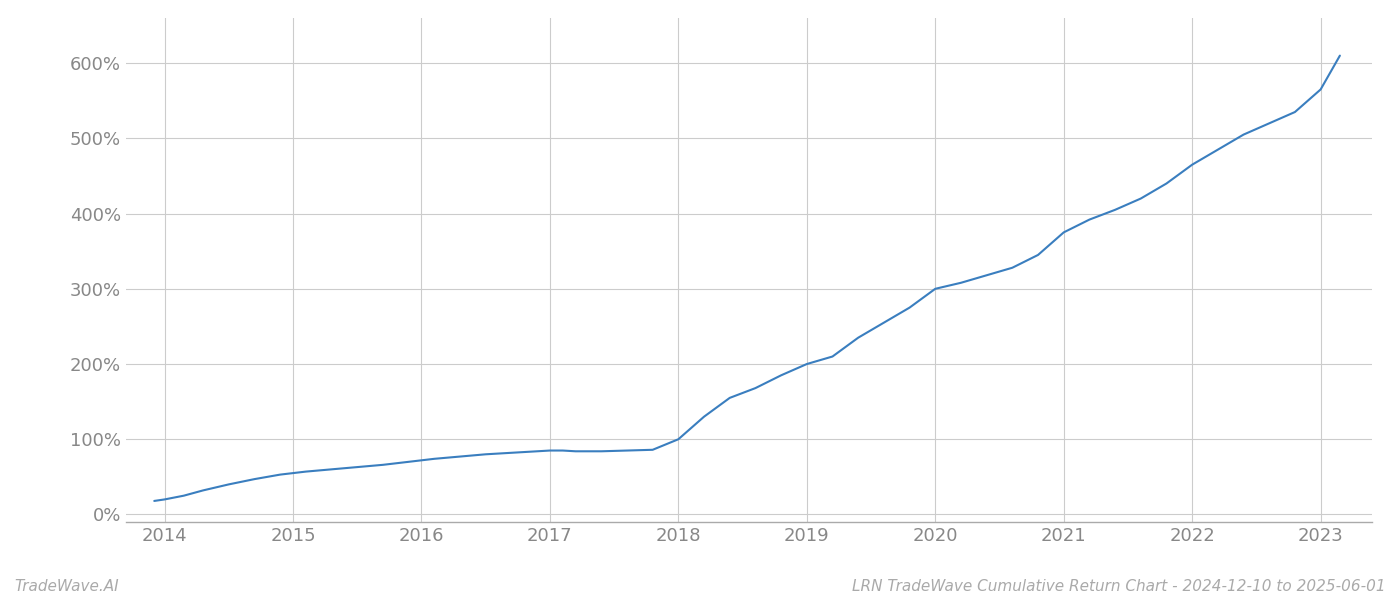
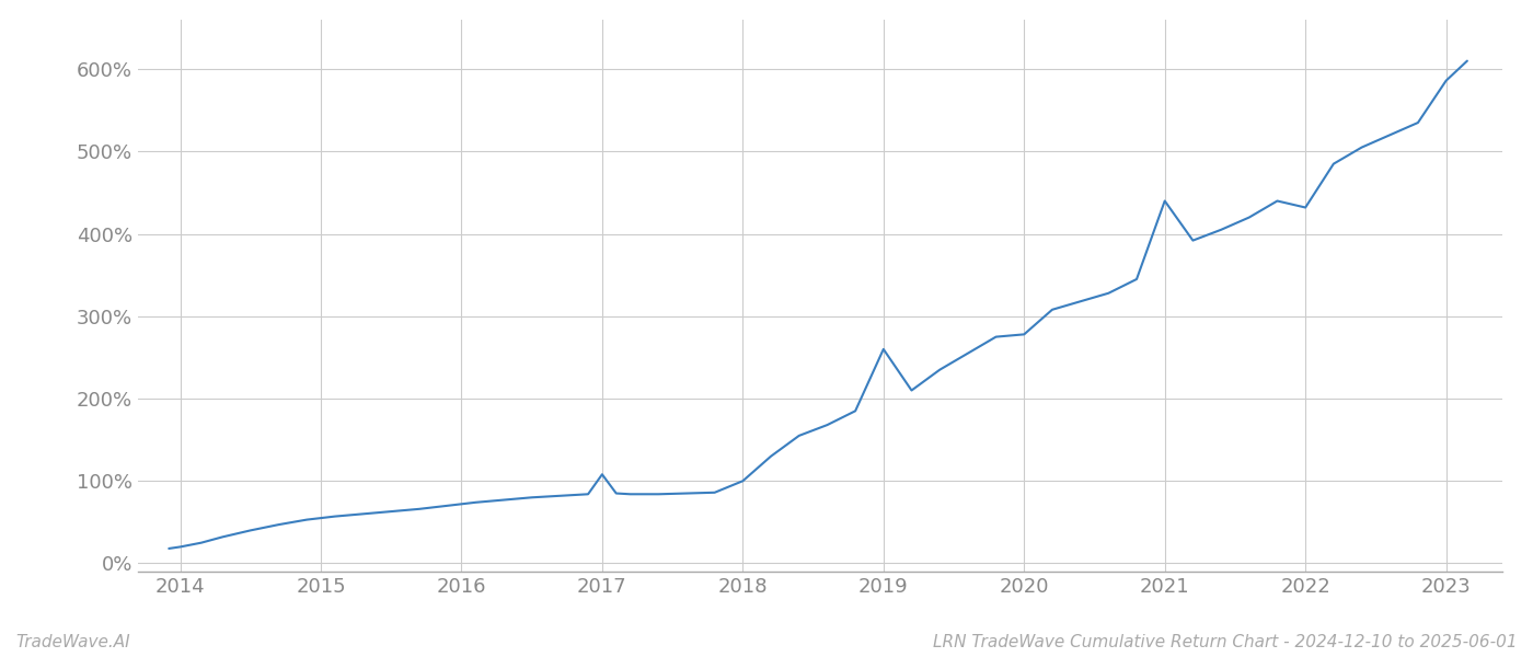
2017: 85% -> 108%
2019: 200% -> 260%
2020: 300% -> 278%
2021: 375% -> 440%
2022: 465% -> 432%
2023: 565% -> 586%
